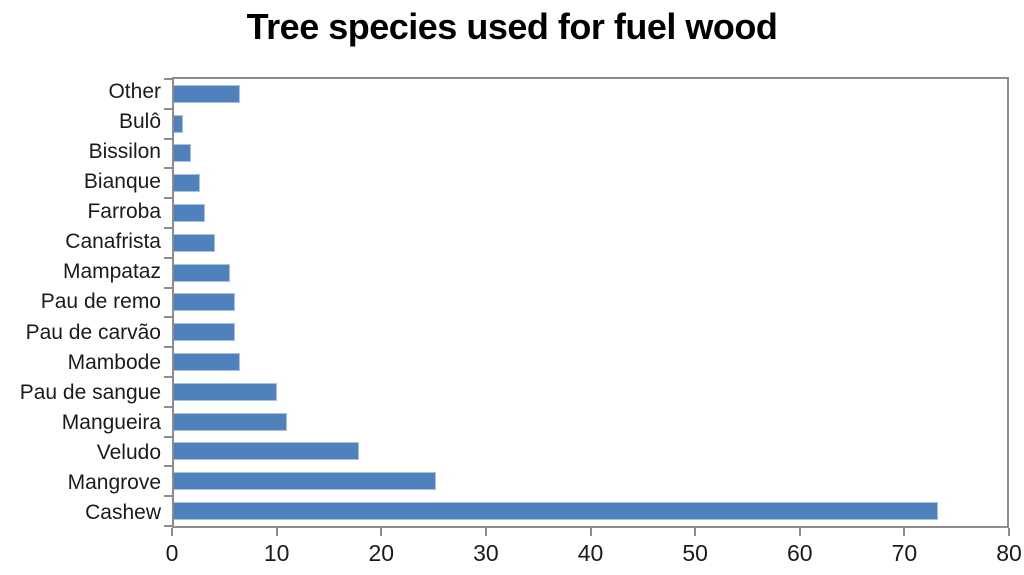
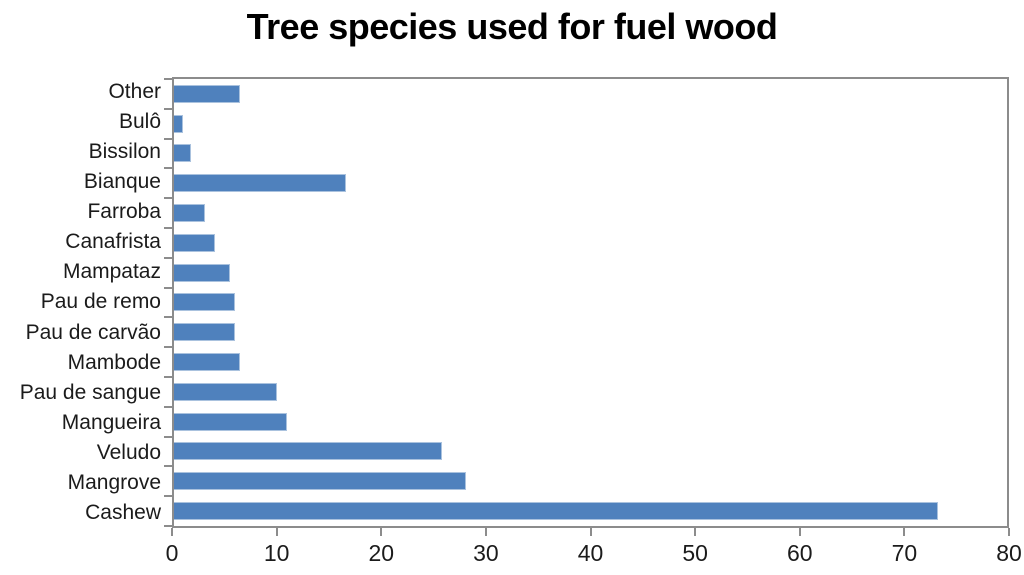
Bianque: 2.5 -> 16.5
Veludo: 17.8 -> 25.7
Mangrove: 25.2 -> 28.0
